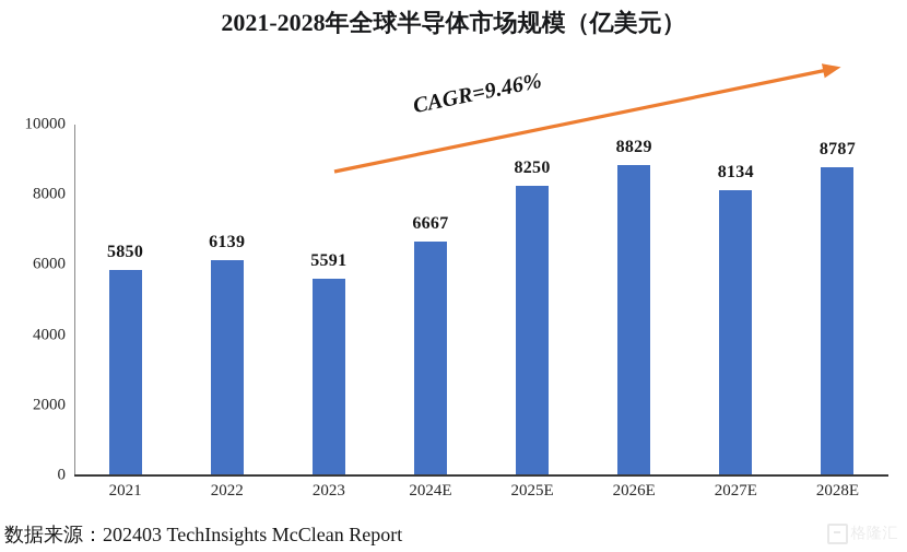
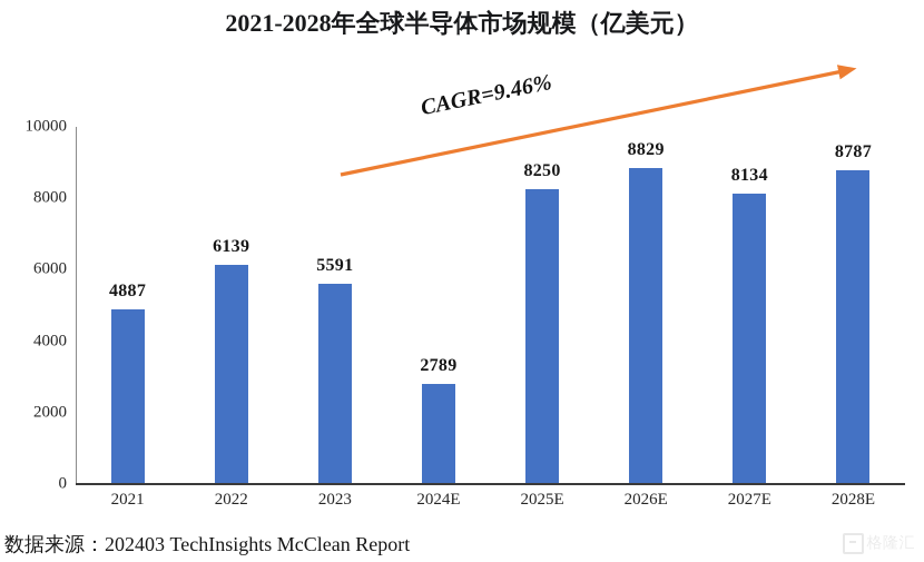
2021: 5850 -> 4887
2024E: 6667 -> 2789
